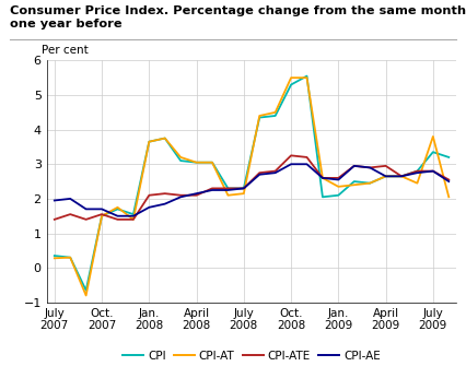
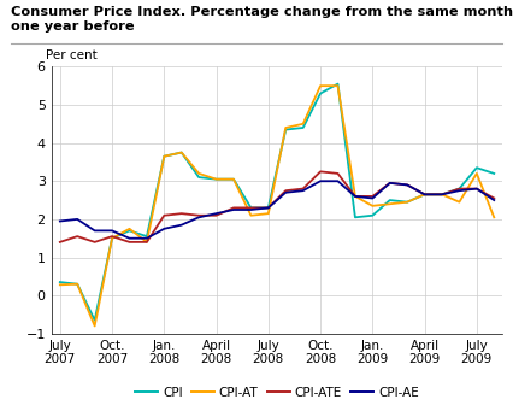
CPI-ATE/April 2009: 2.95 -> 2.65
CPI-AT/July 2009: 3.80 -> 3.20
